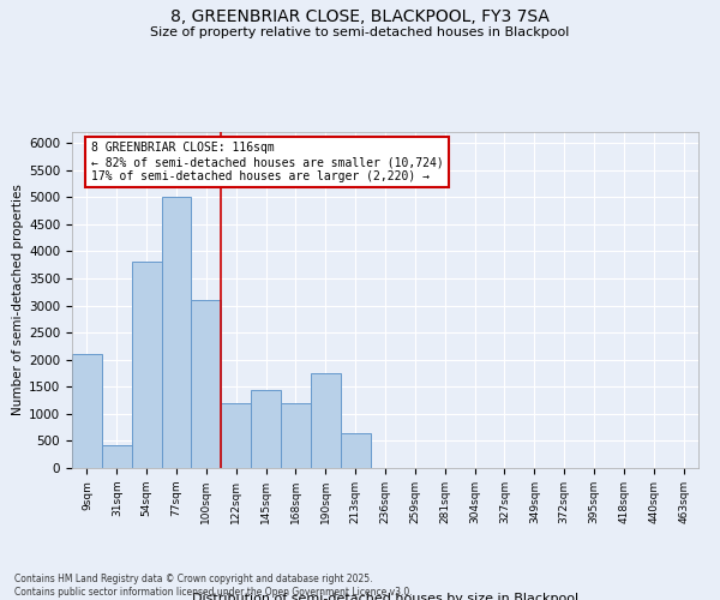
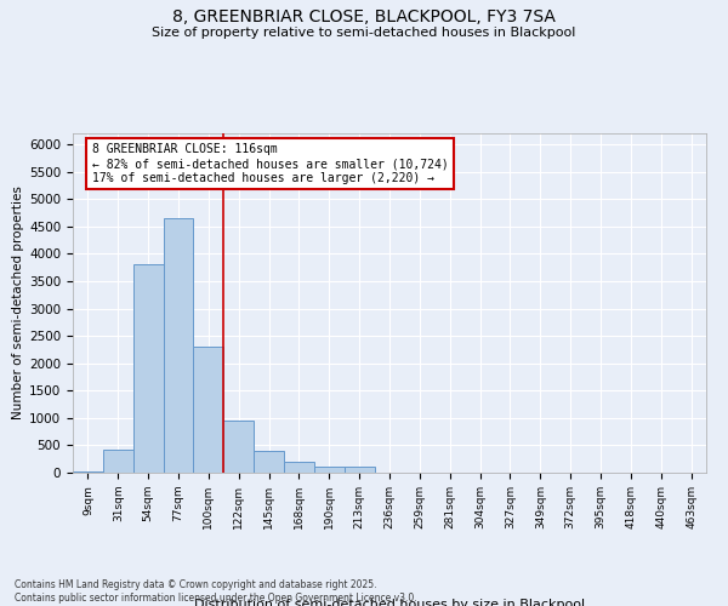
9sqm: 2100 -> 30
77sqm: 5000 -> 4650
100sqm: 3100 -> 2300
122sqm: 1200 -> 950
145sqm: 1450 -> 400
168sqm: 1200 -> 200
190sqm: 1750 -> 110
213sqm: 650 -> 100
